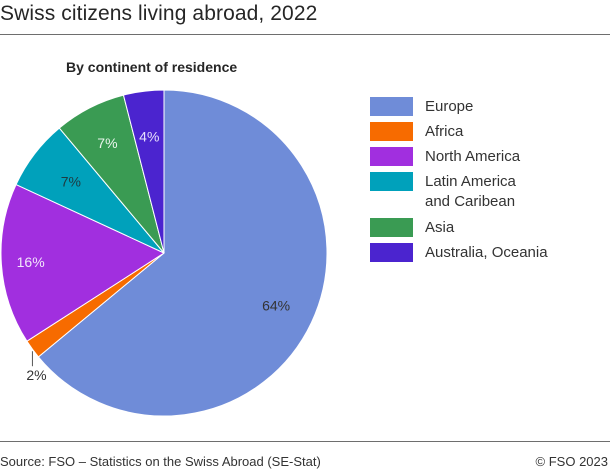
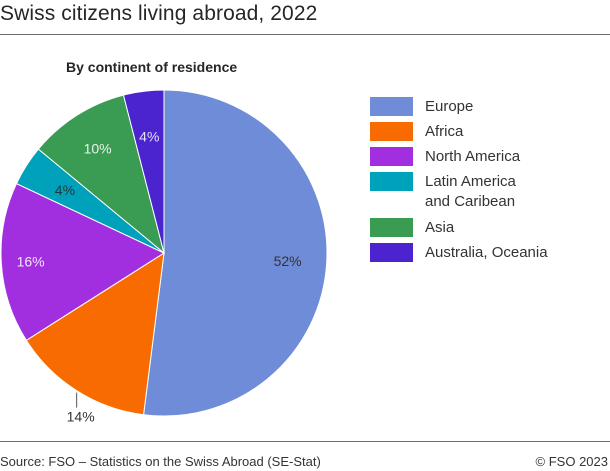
Europe: 64% -> 52%
Africa: 2% -> 14%
Latin America and Caribean: 7% -> 4%
Asia: 7% -> 10%
